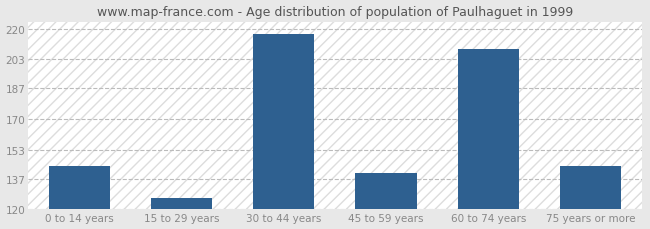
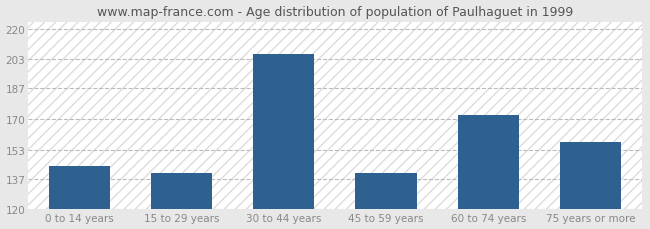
15 to 29 years: 126 -> 140
30 to 44 years: 217 -> 206
60 to 74 years: 209 -> 172
75 years or more: 144 -> 157
